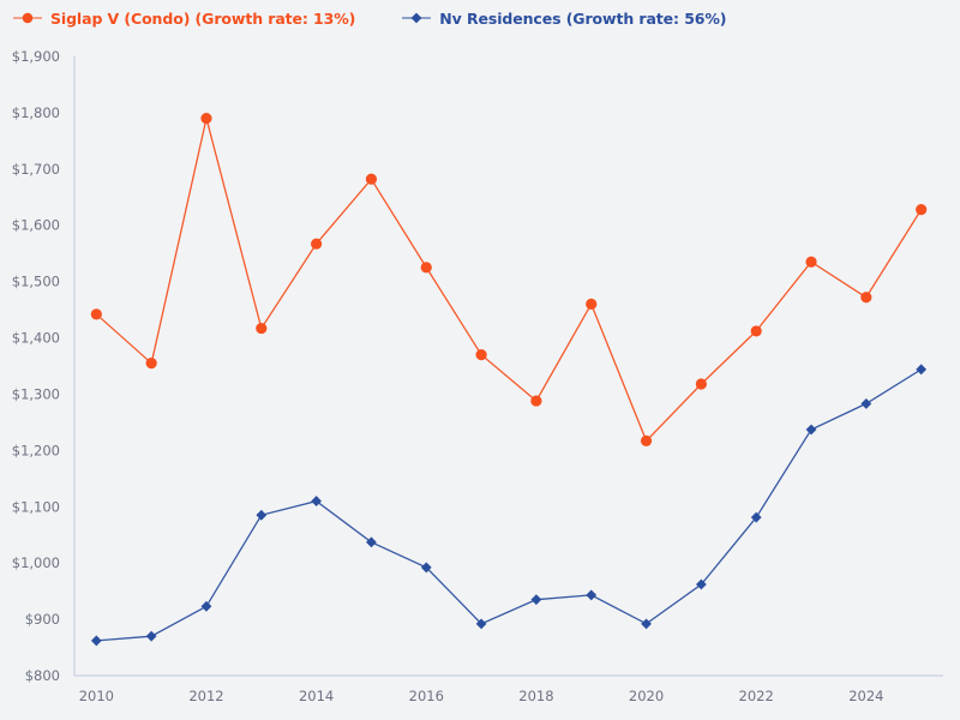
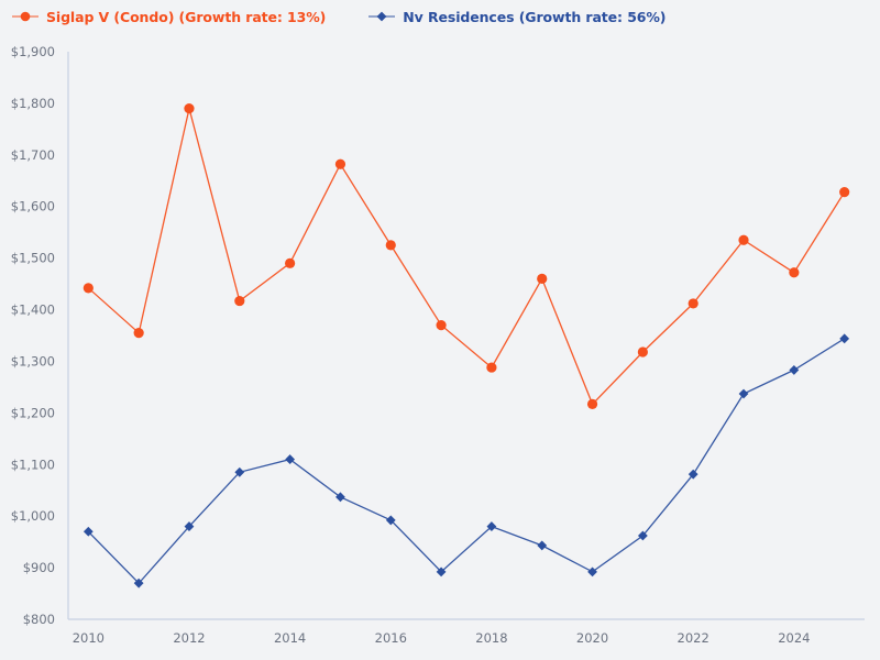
Nv Residences (Growth rate: 56%)/2010: $860 -> $970
Nv Residences (Growth rate: 56%)/2012: $920 -> $980
Siglap V (Condo) (Growth rate: 13%)/2014: $1570 -> $1490
Nv Residences (Growth rate: 56%)/2018: $940 -> $980
